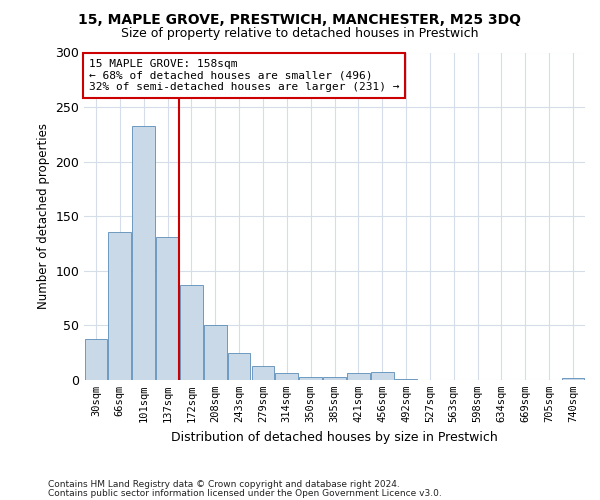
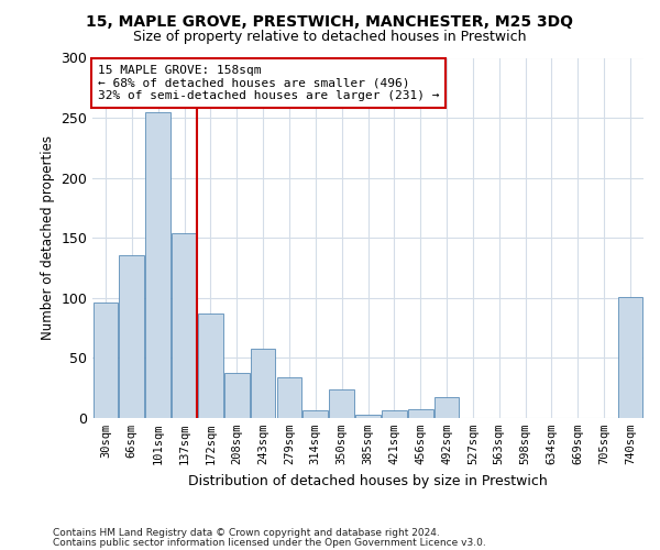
30sqm: 38 -> 96
101sqm: 233 -> 255
137sqm: 131 -> 154
208sqm: 50 -> 38
243sqm: 25 -> 58
279sqm: 13 -> 34
350sqm: 3 -> 24
492sqm: 1 -> 17
740sqm: 2 -> 101
